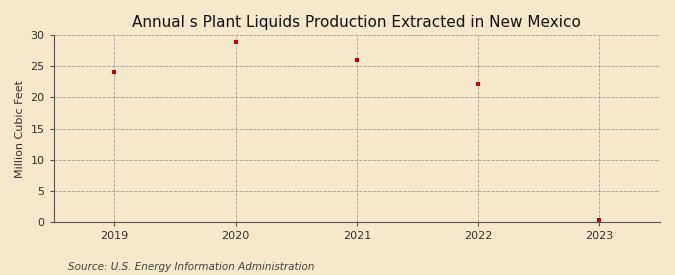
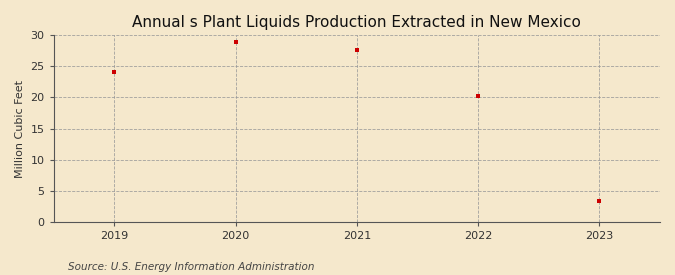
2021: 26.0 -> 27.6
2022: 22.1 -> 20.2
2023: 0.3 -> 3.4
